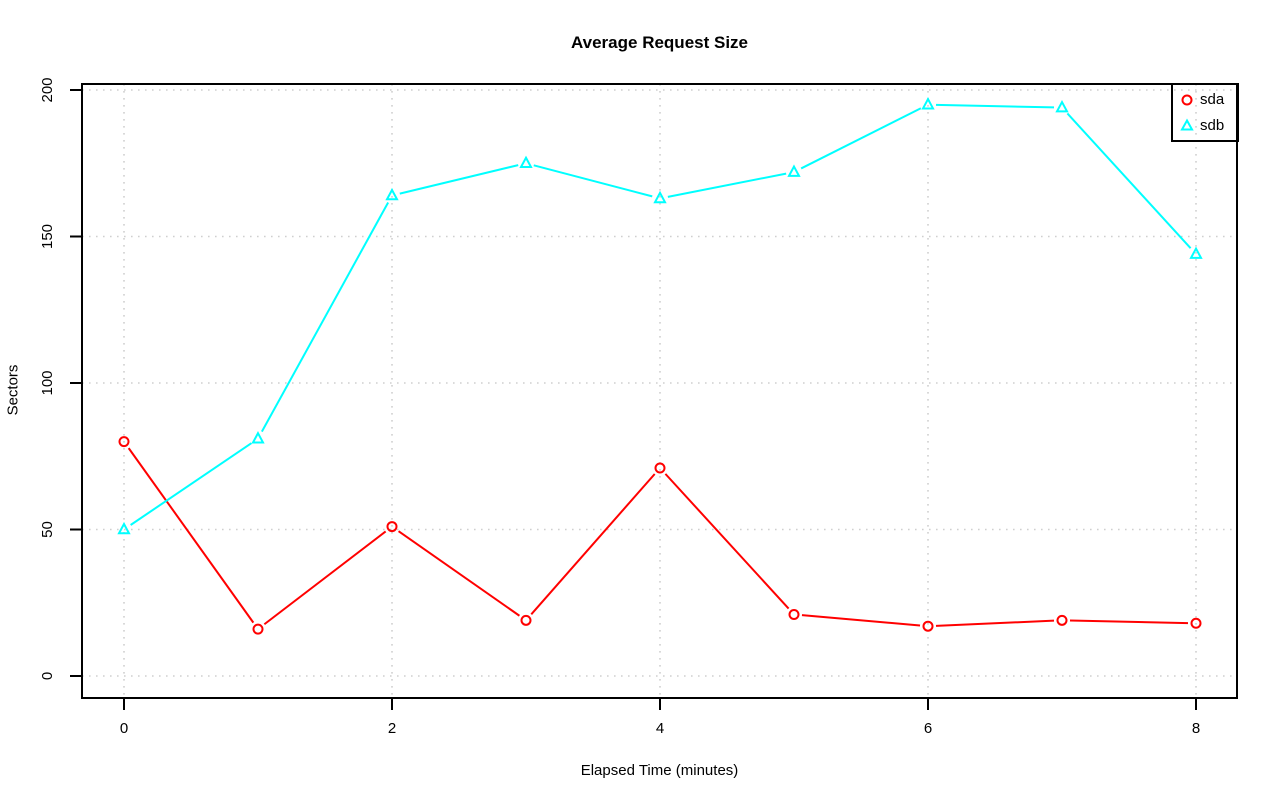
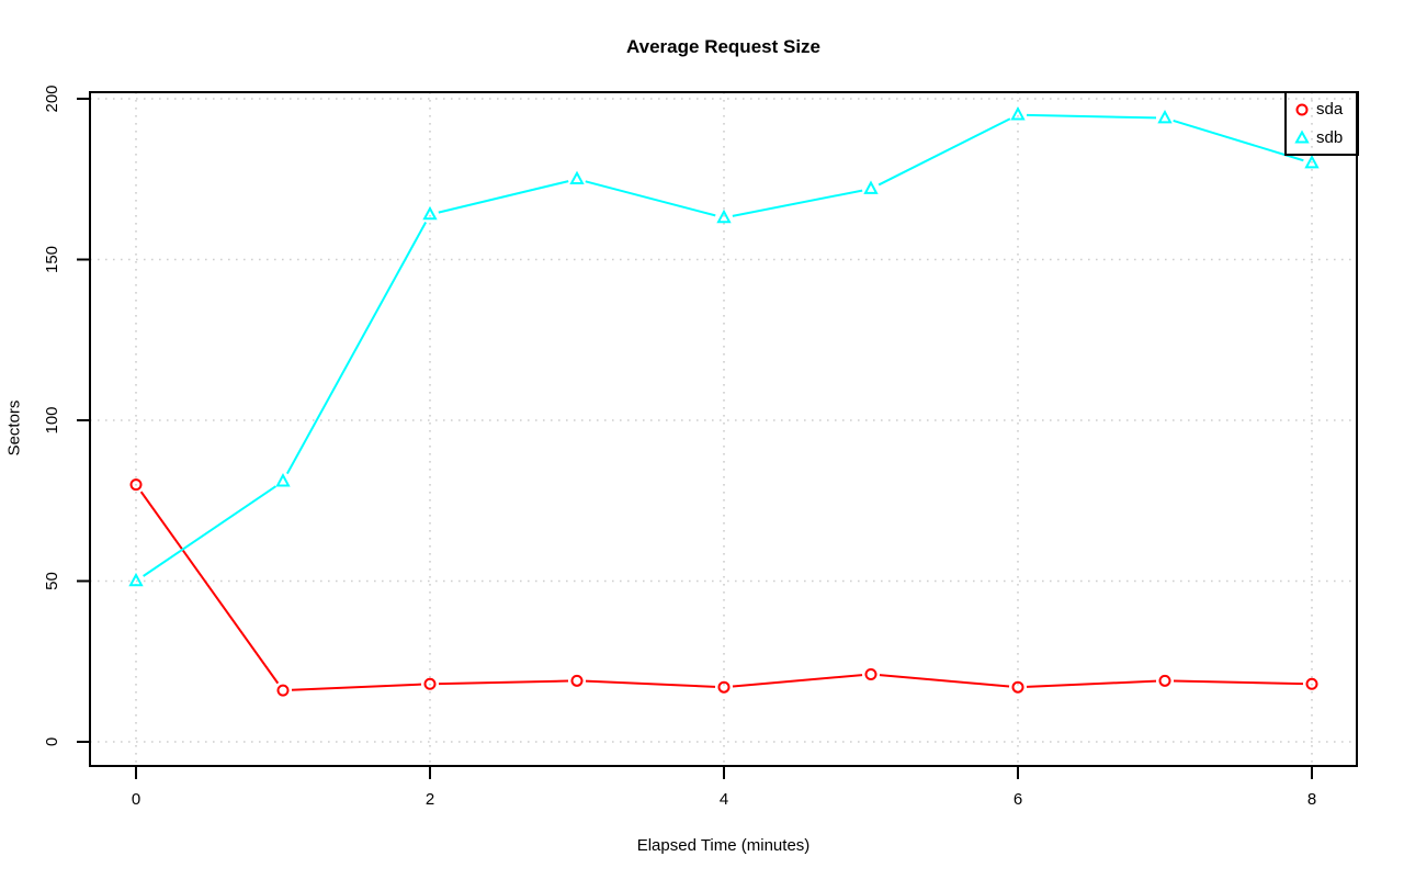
sda/2: 51 -> 18
sda/4: 71 -> 17
sdb/8: 144 -> 180
